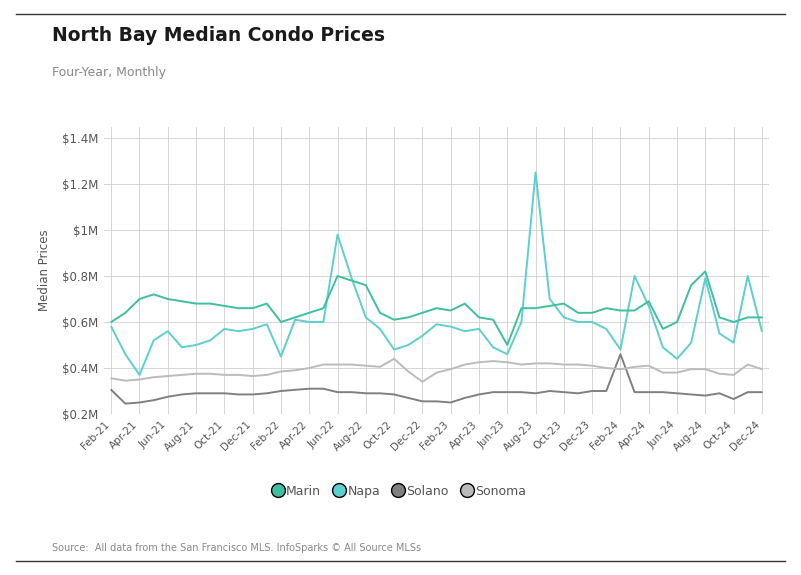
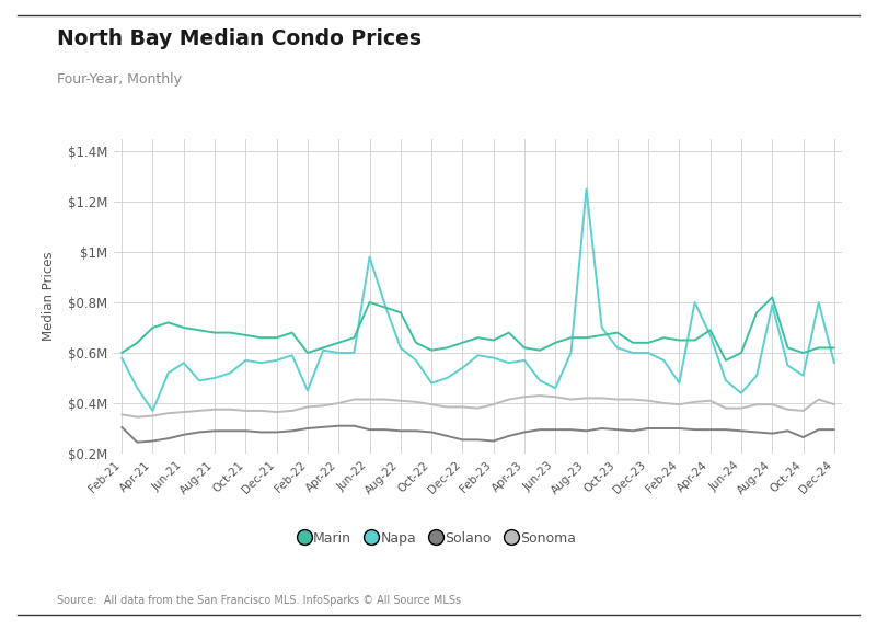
Sonoma/Oct-22: $0.440M -> $0.395M
Sonoma/Dec-22: $0.340M -> $0.385M
Marin/Jun-23: $0.50M -> $0.64M
Solano/Feb-24: $0.460M -> $0.300M
